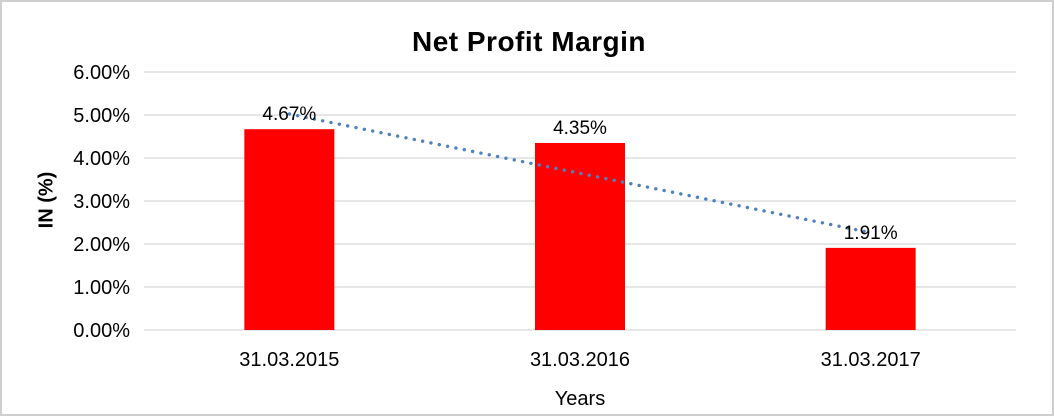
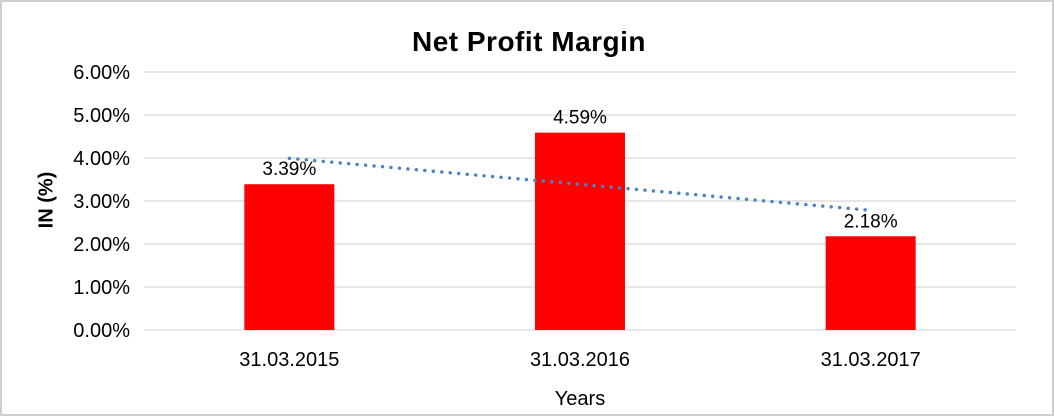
31.03.2015: 4.67% -> 3.39%
31.03.2016: 4.35% -> 4.59%
31.03.2017: 1.91% -> 2.18%
